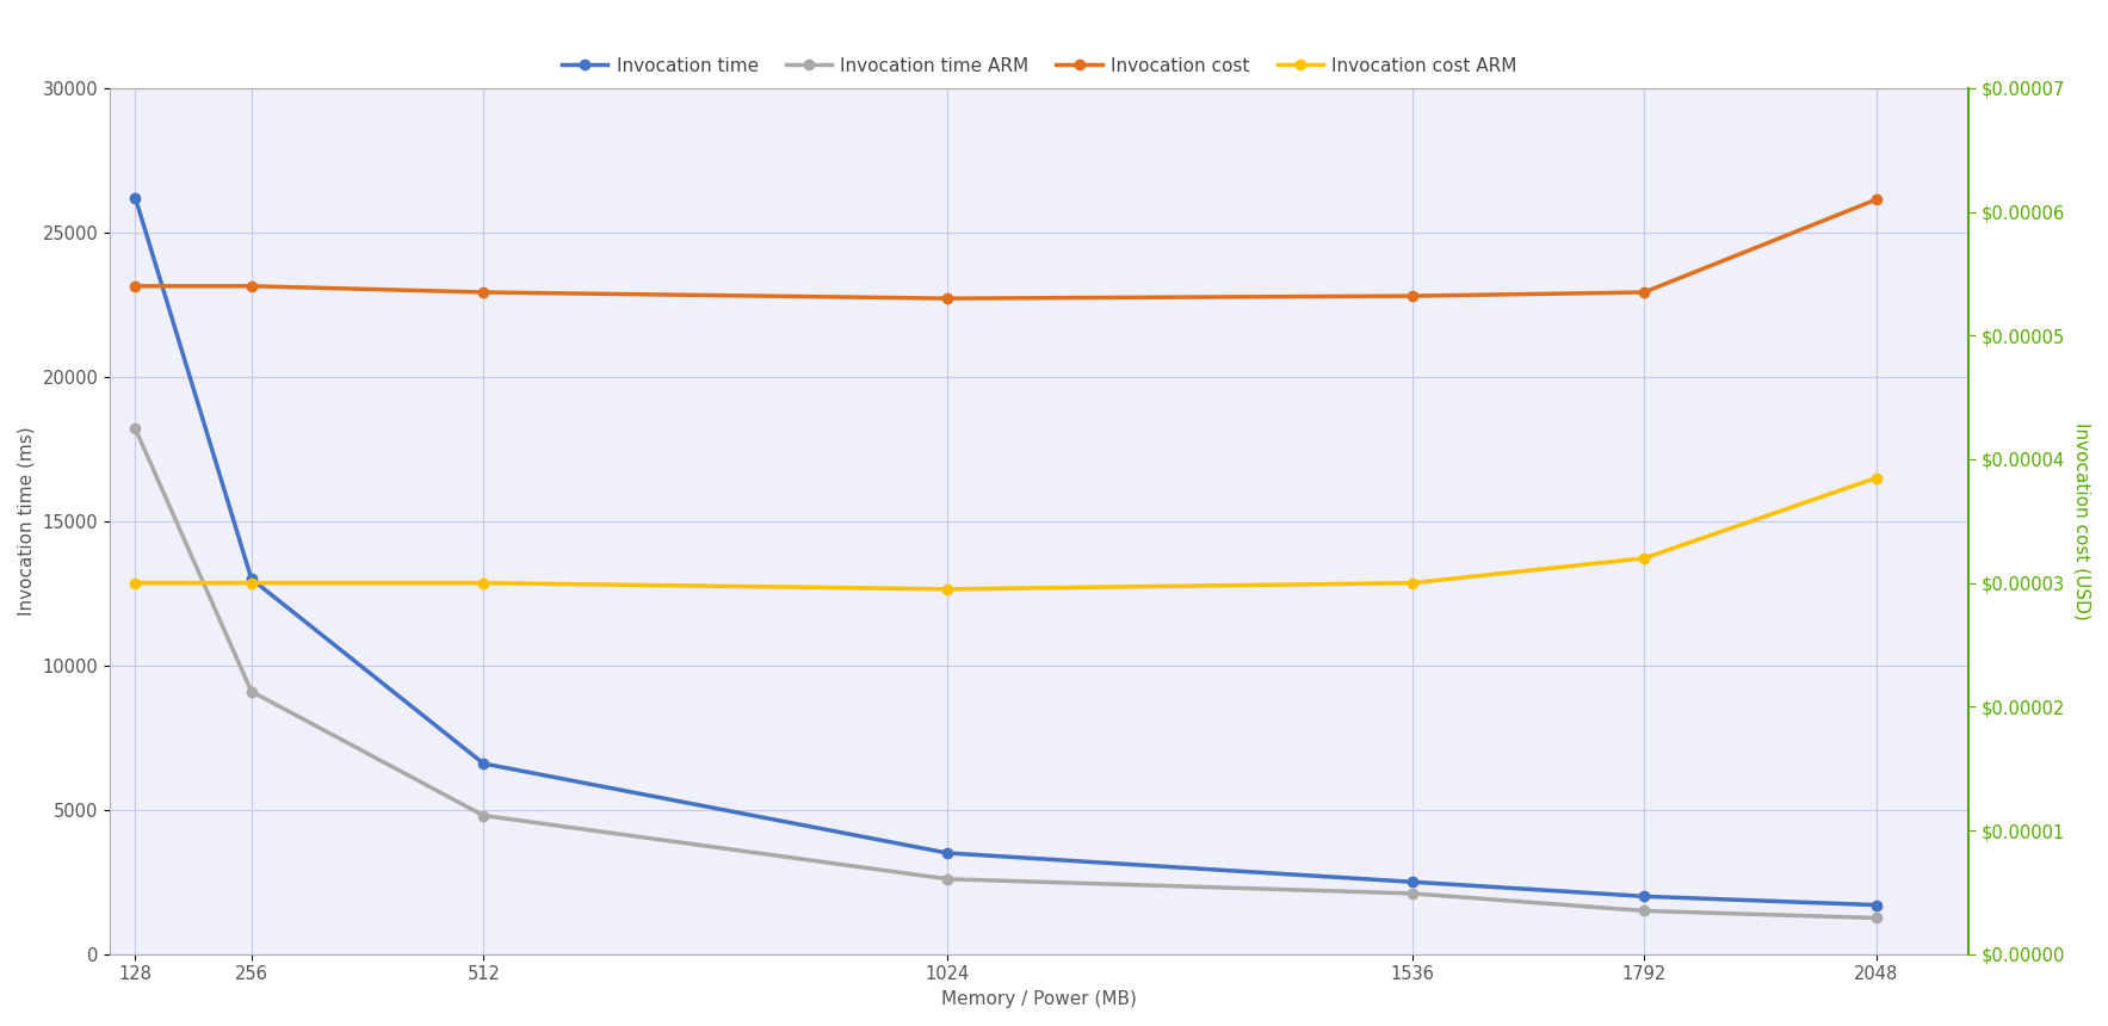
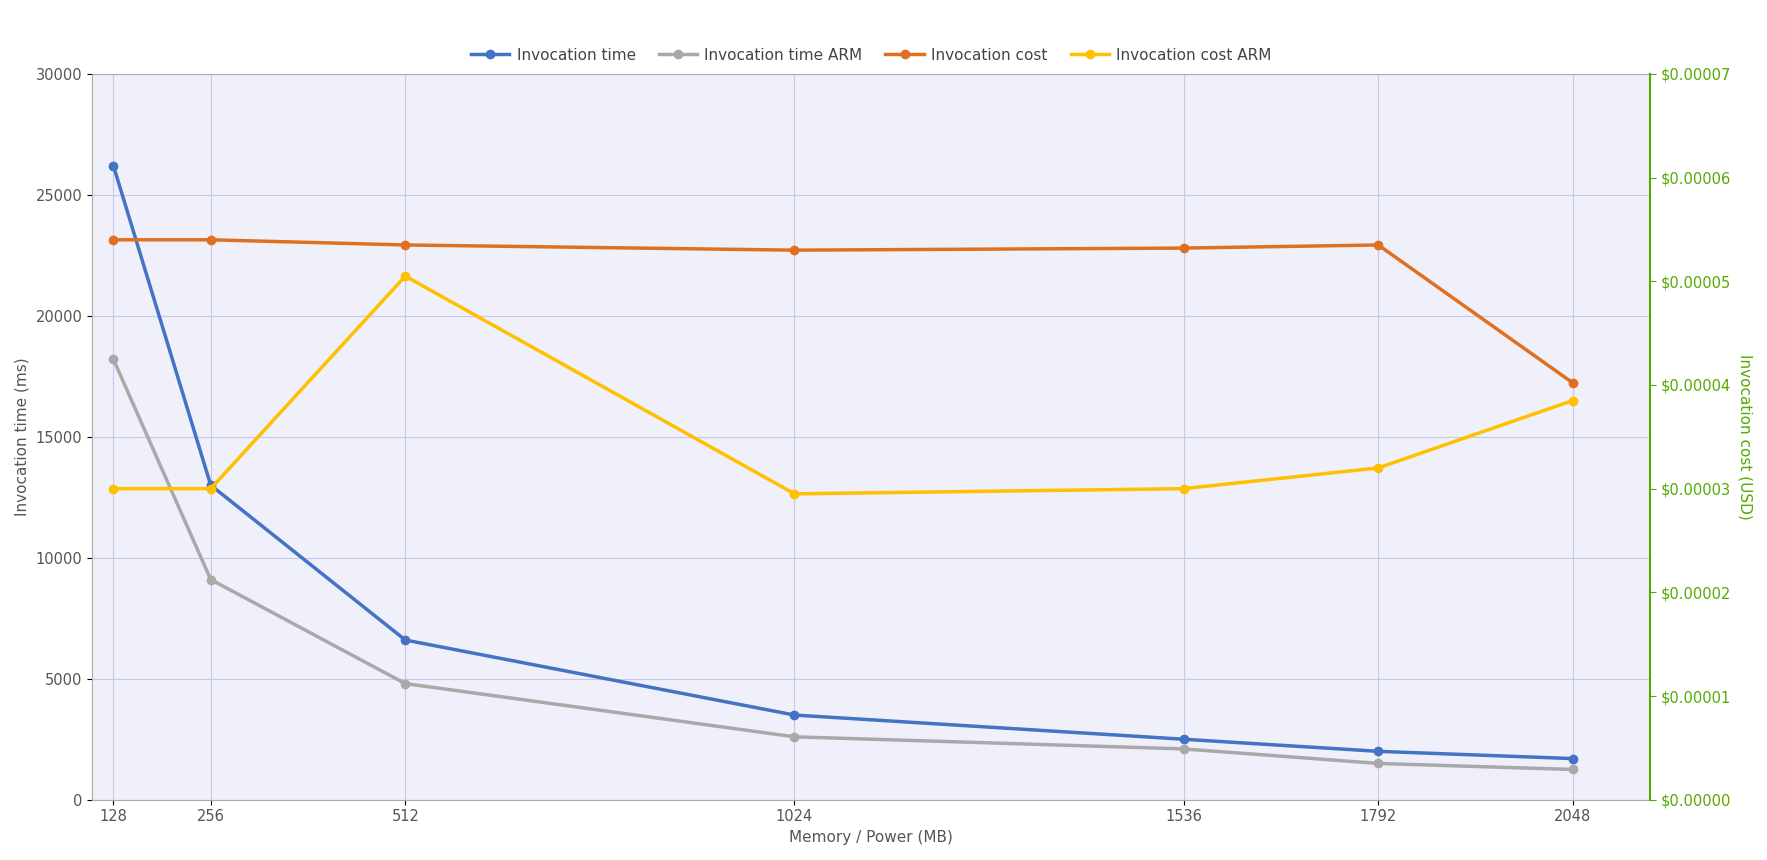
Invocation cost ARM/512: $0.0000300 -> $0.0000505
Invocation cost/2048: $0.0000610 -> $0.0000402
